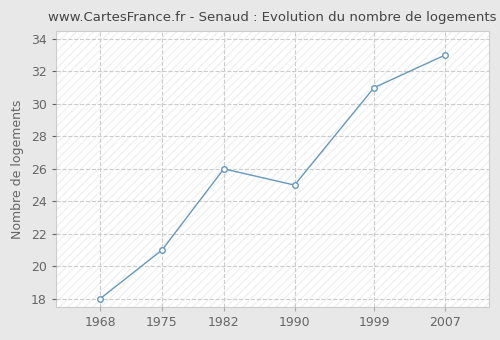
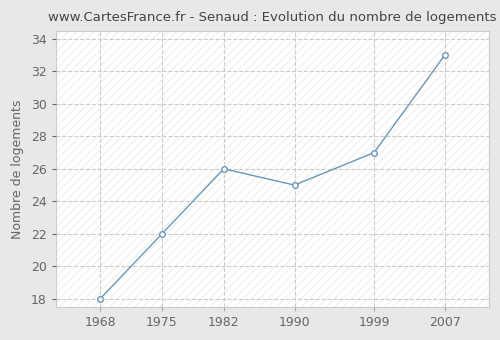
1975: 21 -> 22
1999: 31 -> 27
